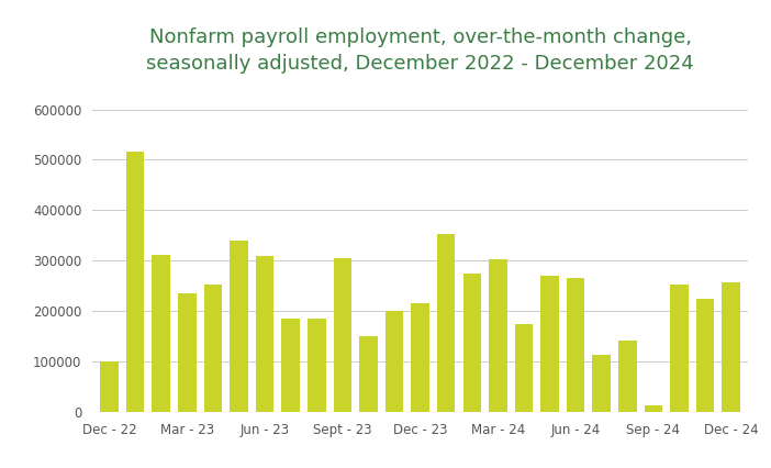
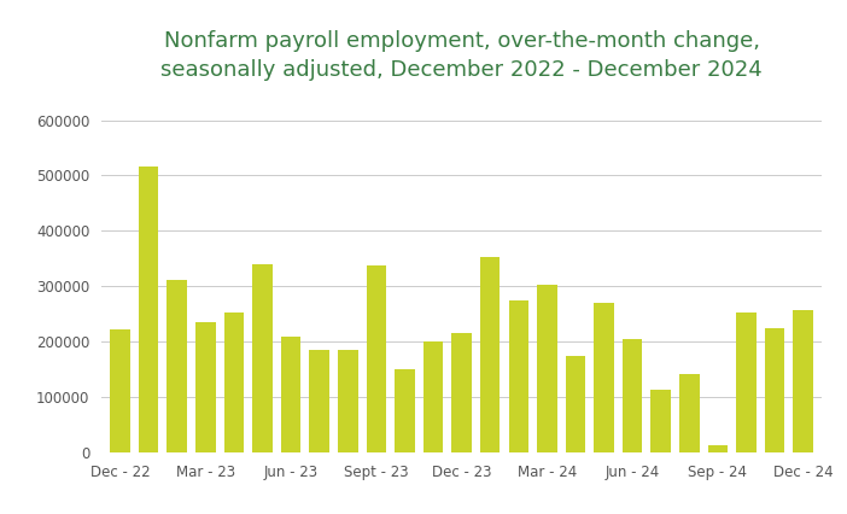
Dec - 22: 100000 -> 223000
Jun - 23: 310000 -> 209000
Sept - 23: 305000 -> 337000
Jun - 24: 265000 -> 205000
